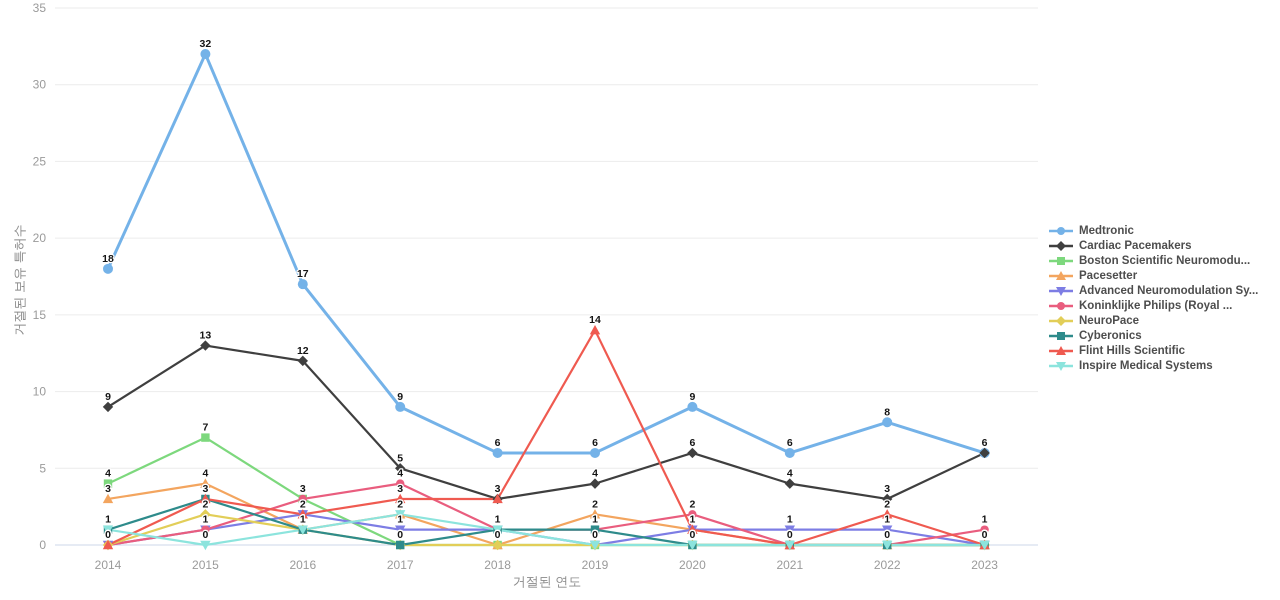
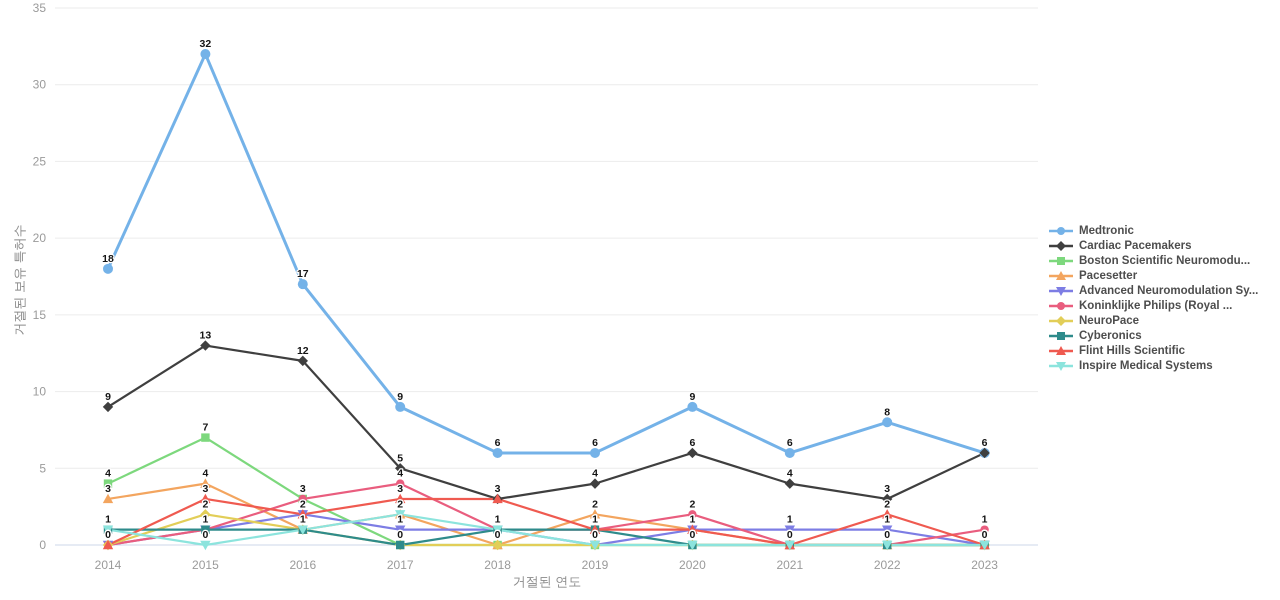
Cyberonics/2015: 3 -> 1
Flint Hills Scientific/2019: 14 -> 1
